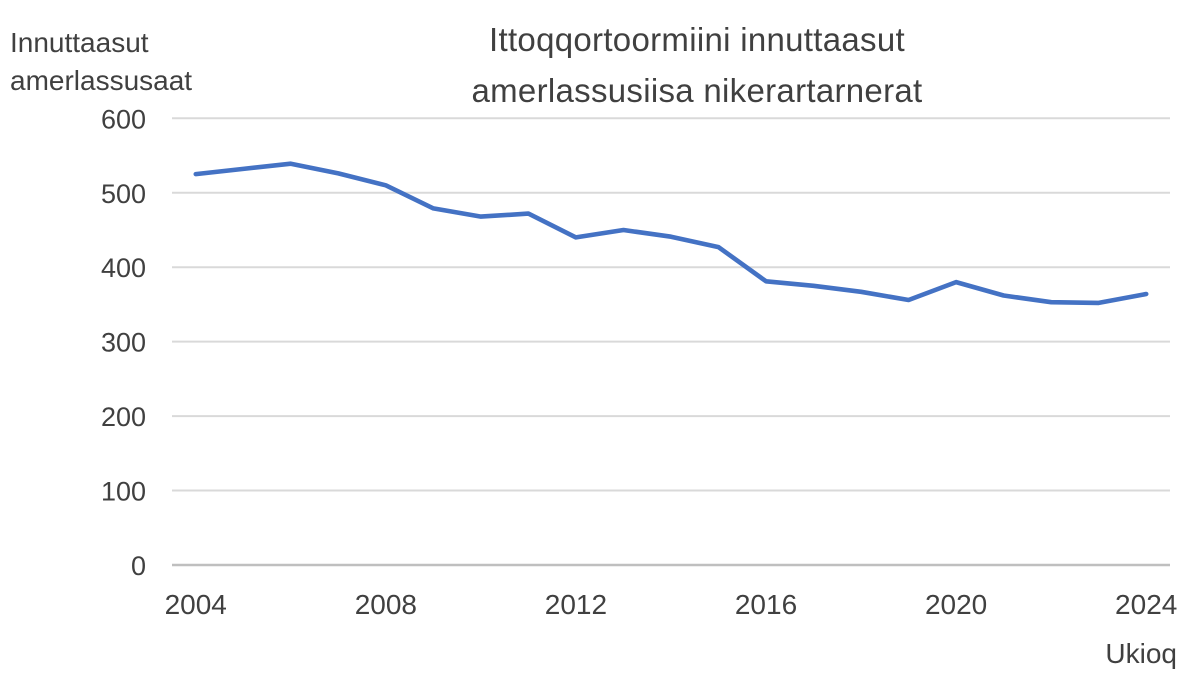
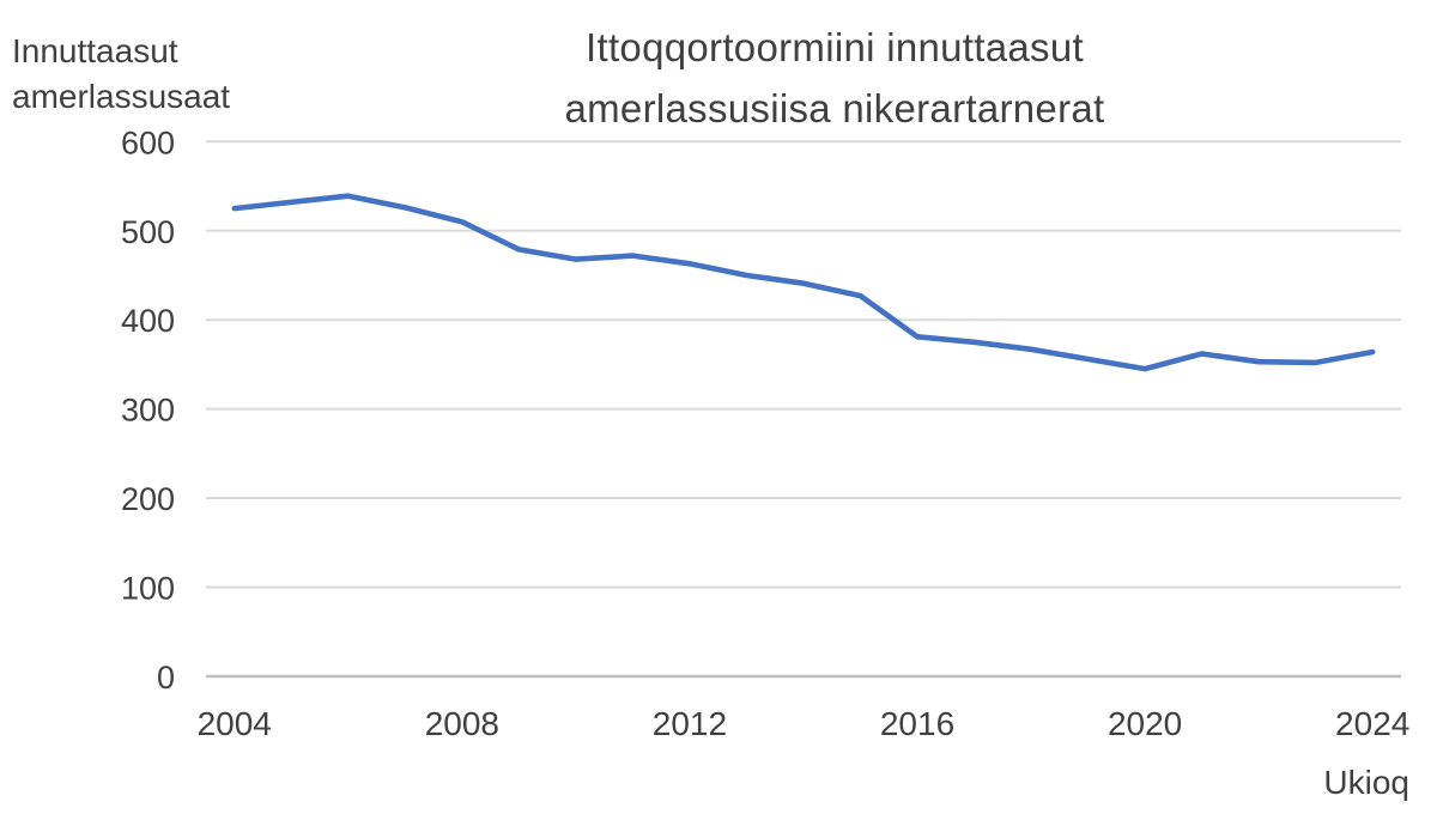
2012: 440 -> 460
2020: 380 -> 340
